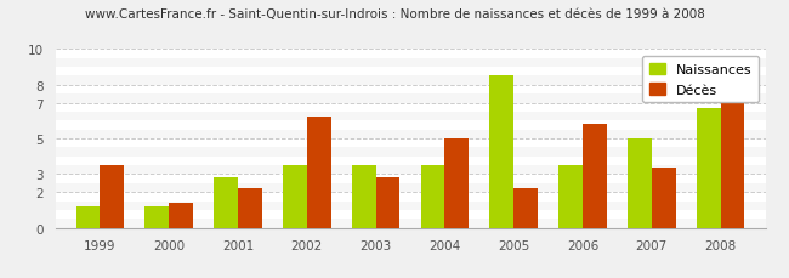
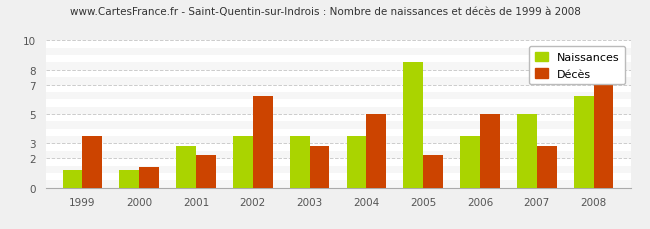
Décès/2006: 5.8 -> 5.0
Décès/2007: 3.4 -> 2.8
Naissances/2008: 6.7 -> 6.2
